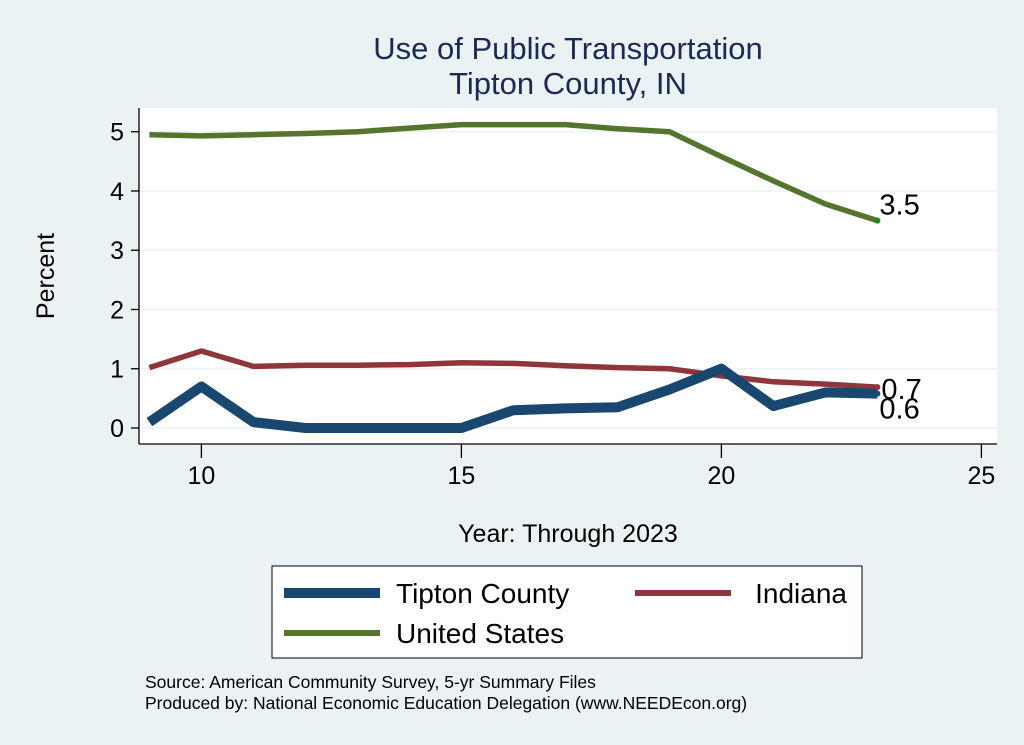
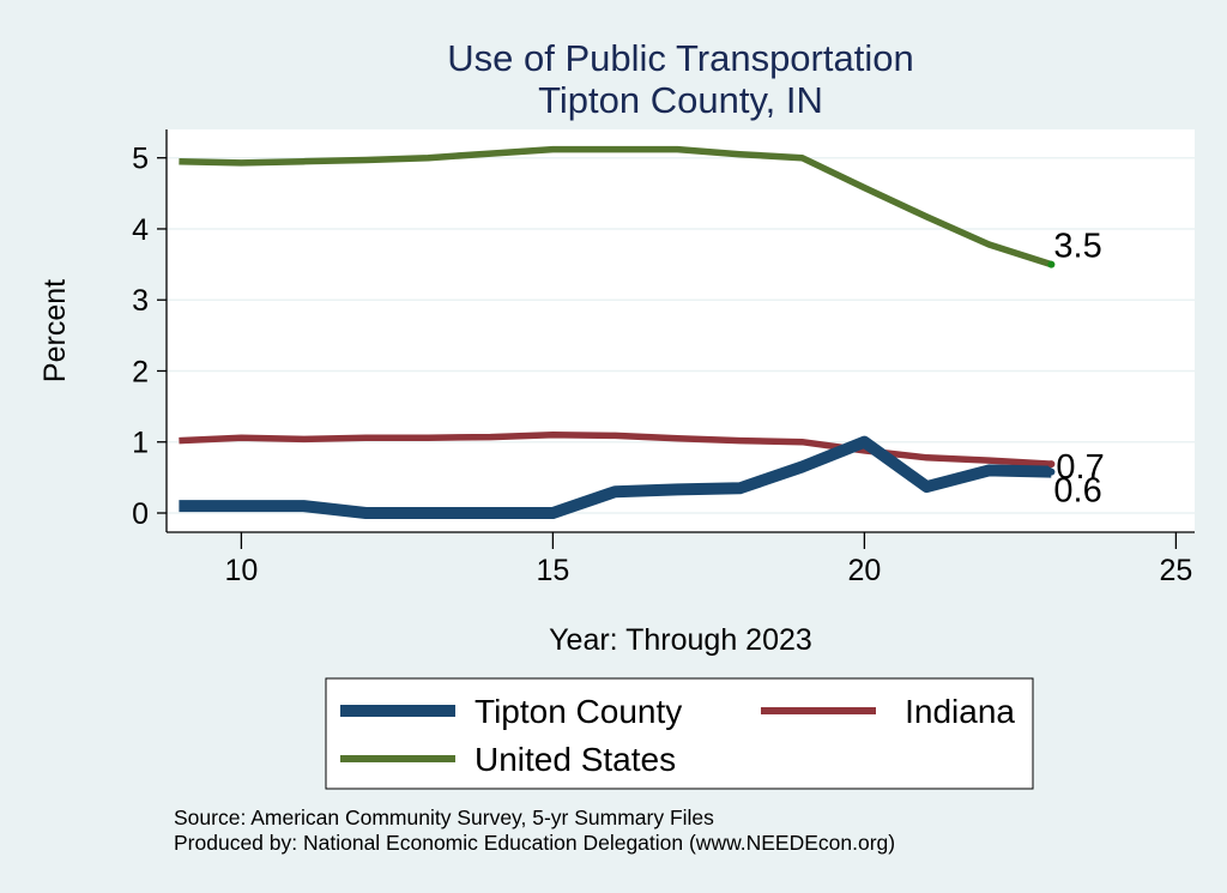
Tipton County/10: 0.7 -> 0.1
Indiana/10: 1.3 -> 1.1
